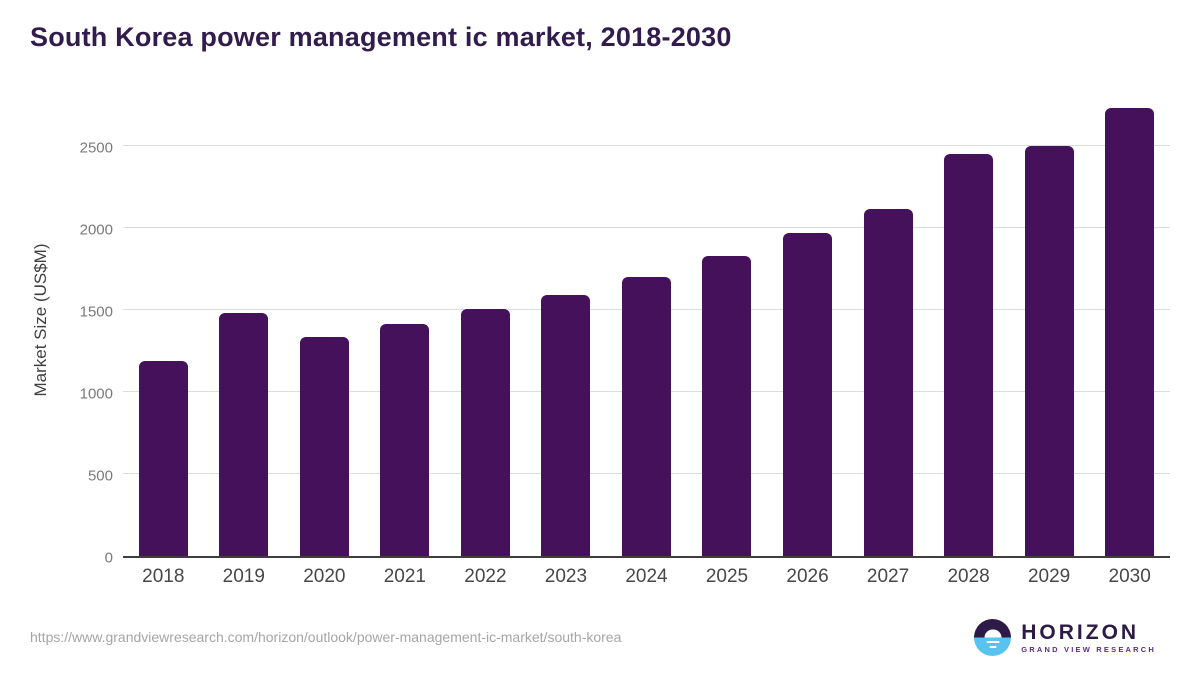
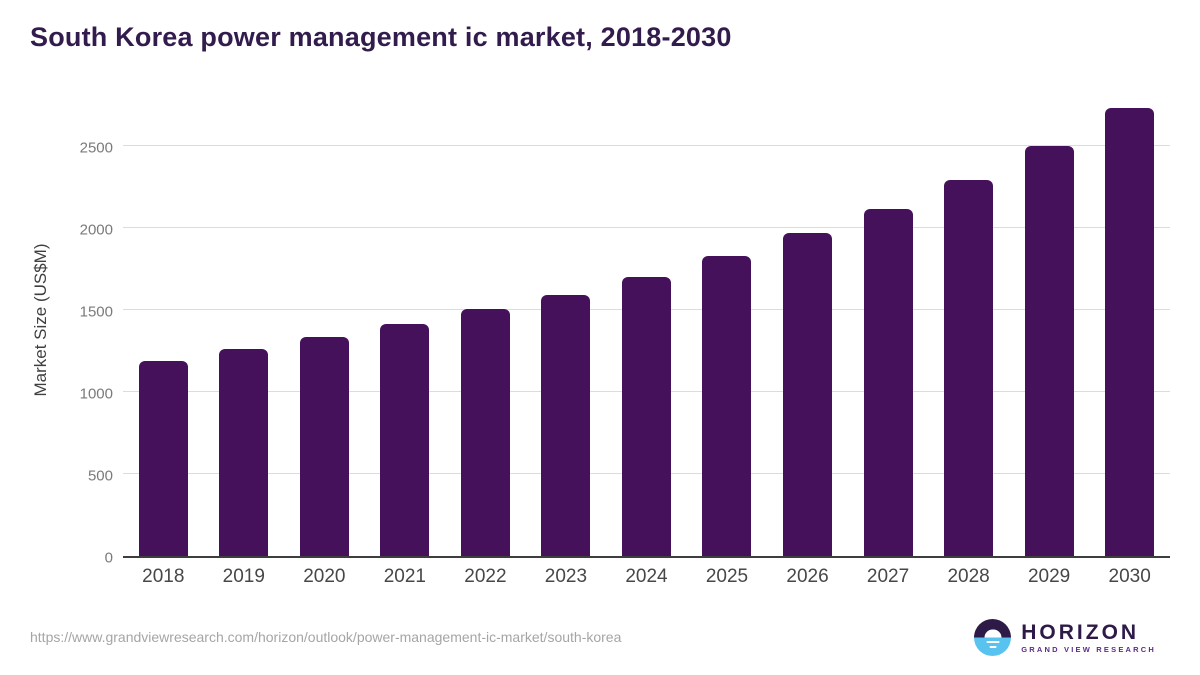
2019: 1480 -> 1260
2028: 2450 -> 2300
